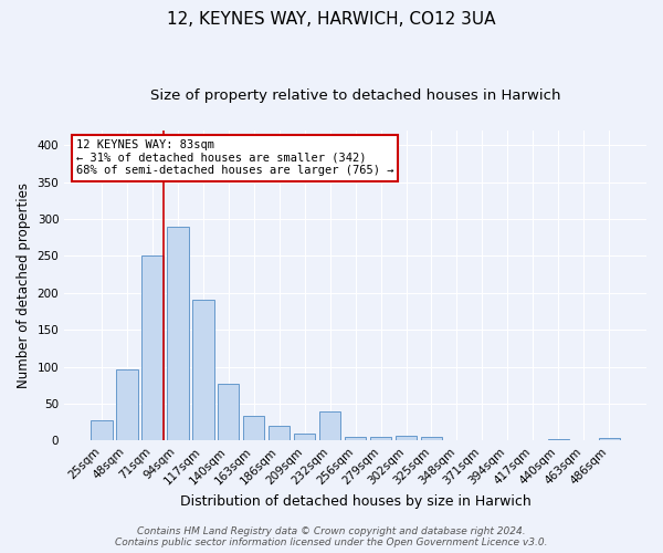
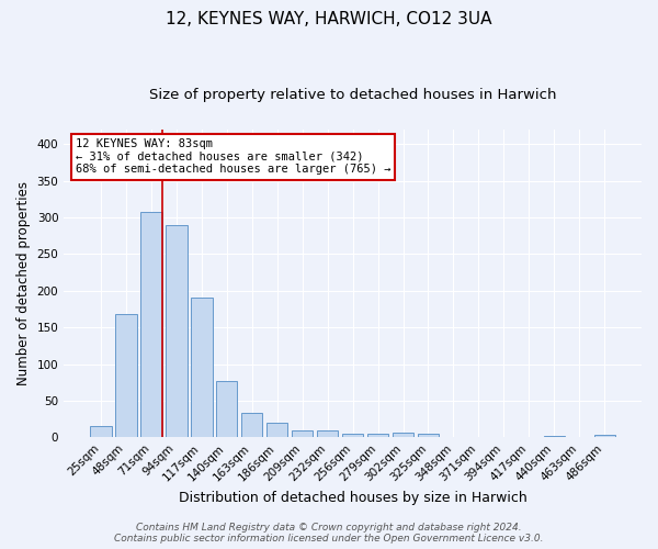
25sqm: 28 -> 15
48sqm: 96 -> 168
71sqm: 250 -> 307
232sqm: 40 -> 10
